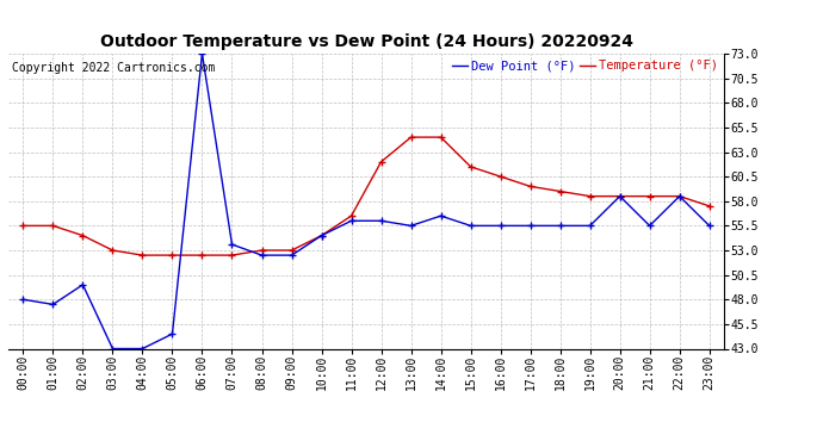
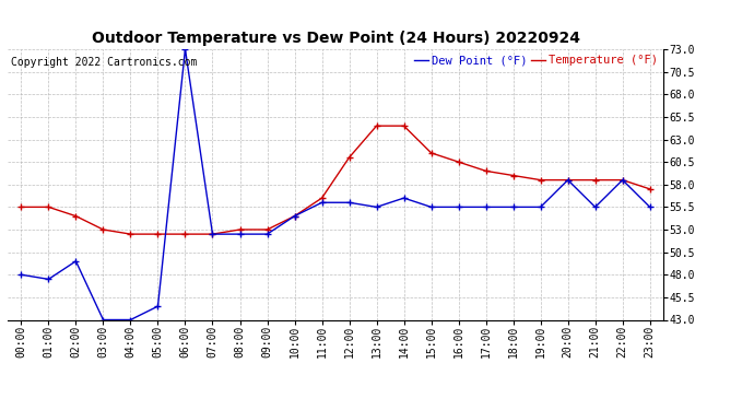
Dew Point (°F)/07:00: 53.6 -> 52.5
Temperature (°F)/12:00: 62.0 -> 61.0
